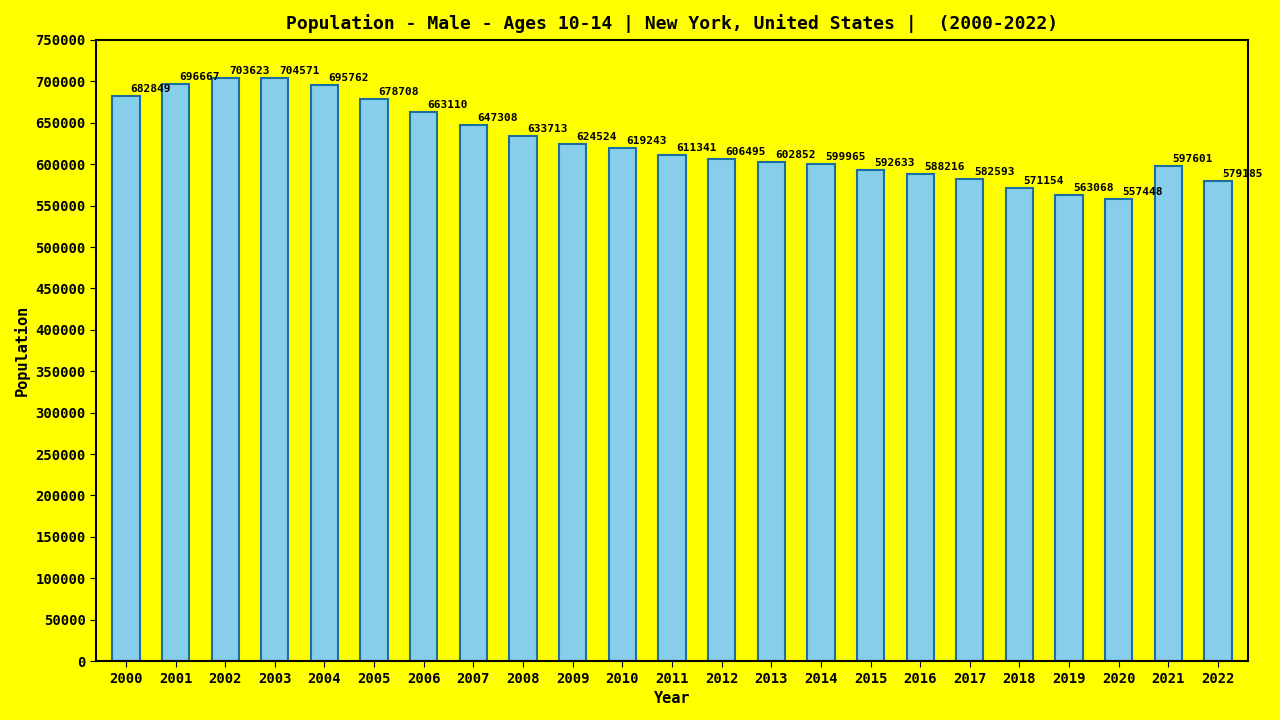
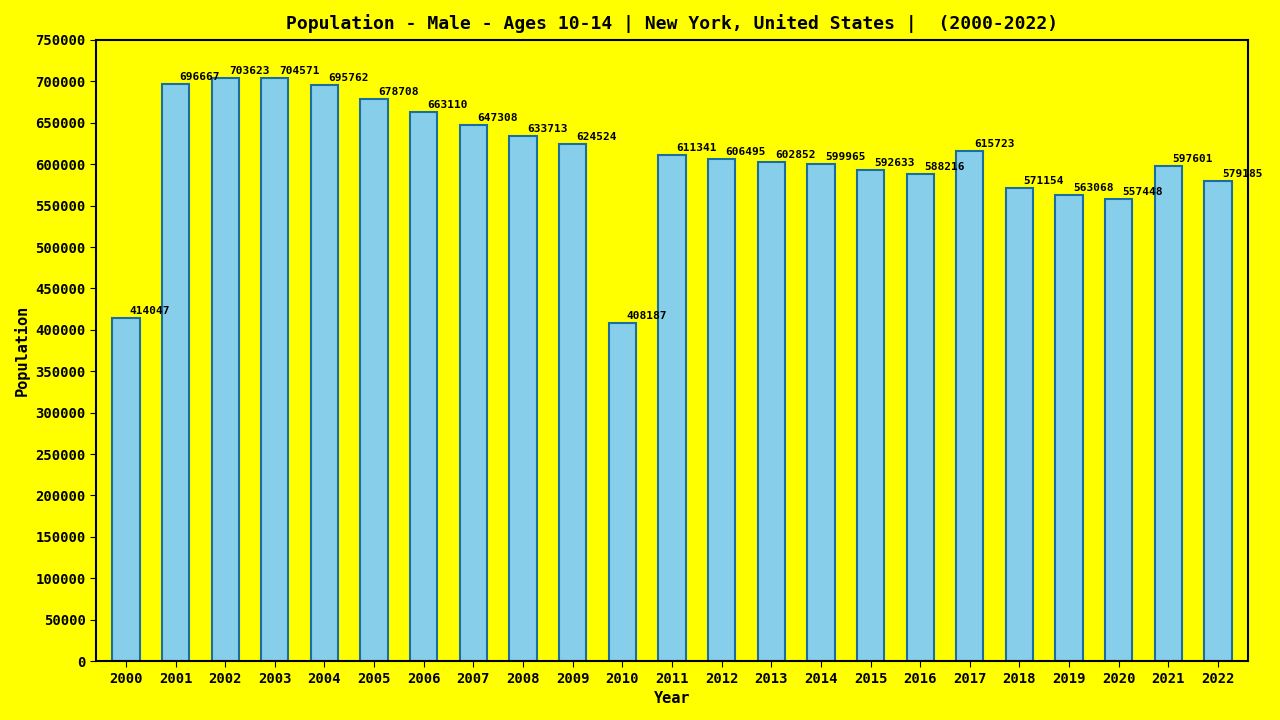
2000: 682849 -> 414047
2010: 619243 -> 408187
2017: 582593 -> 615723
